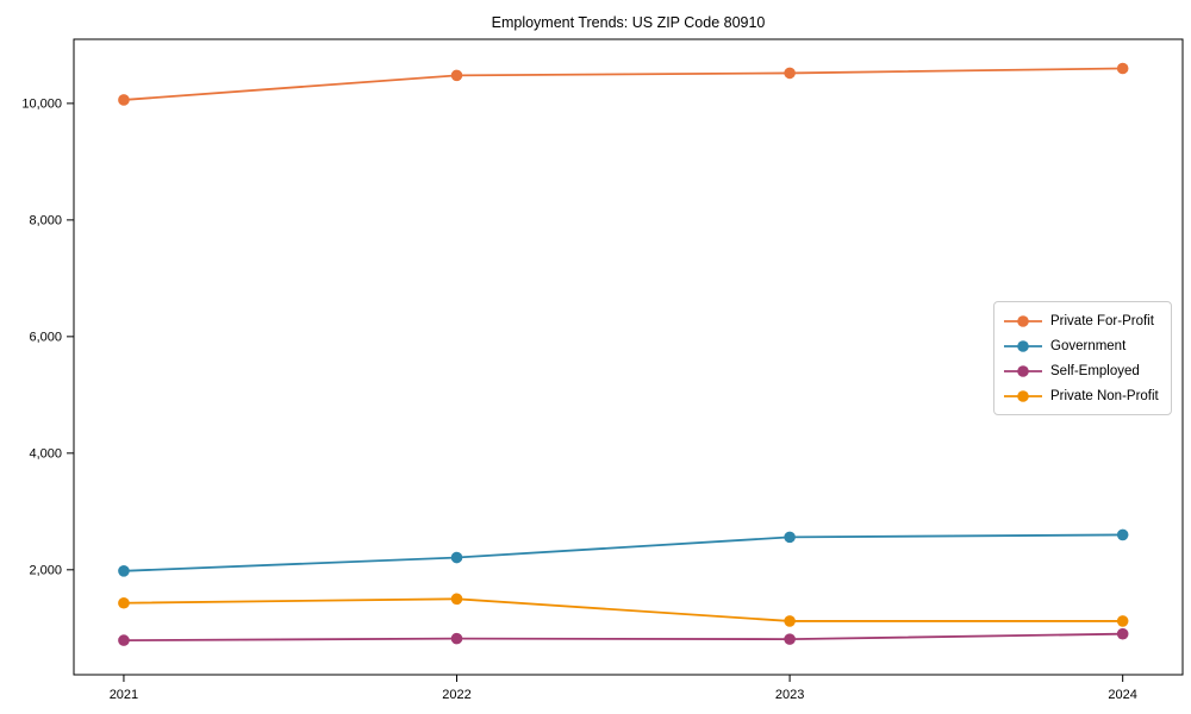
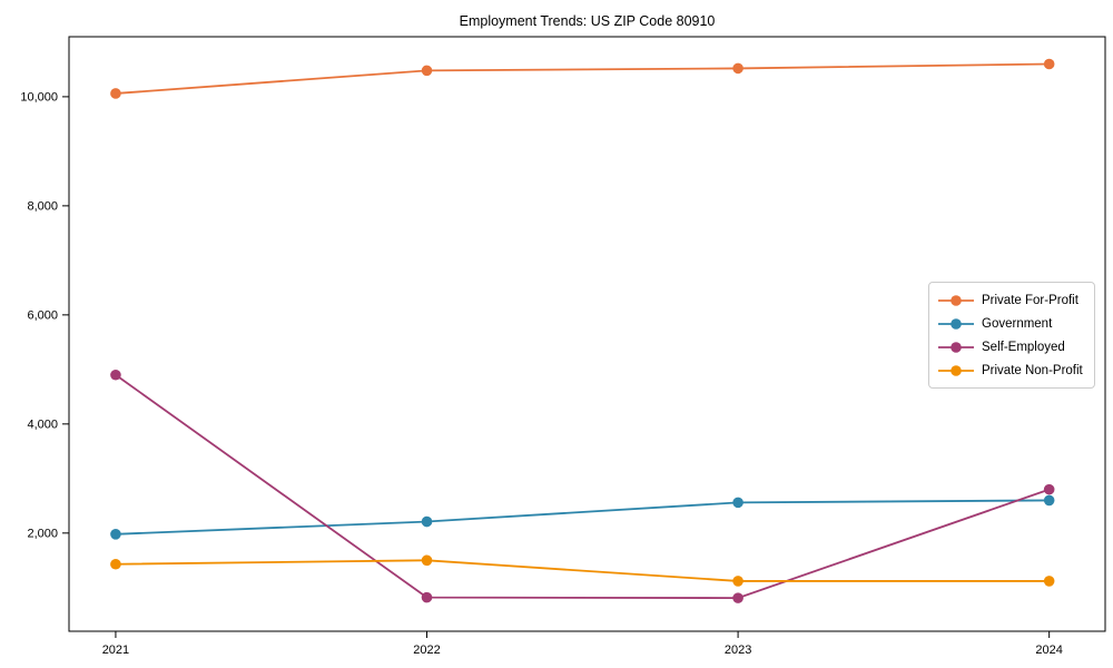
Self-Employed/2021: 800 -> 4900
Self-Employed/2024: 900 -> 2800
